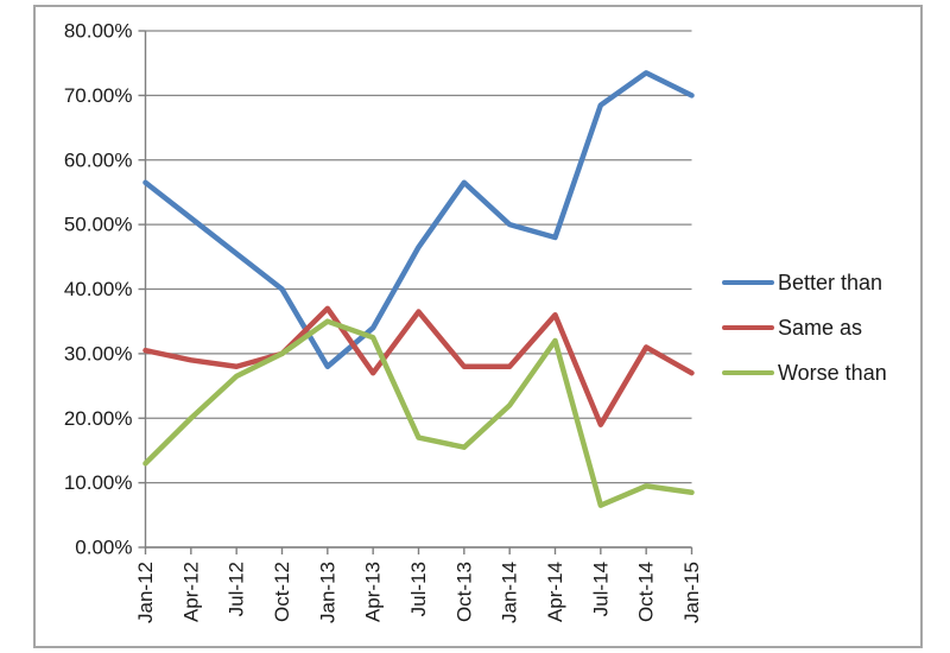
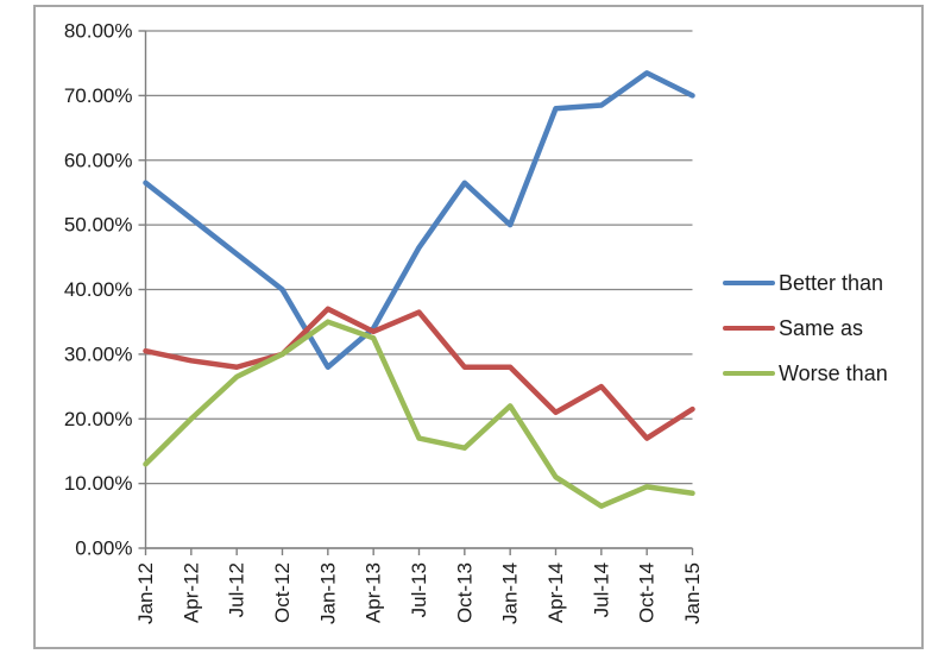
Same as/Apr-13: 27% -> 34%
Better than/Apr-14: 48% -> 68%
Same as/Apr-14: 36% -> 21%
Worse than/Apr-14: 32% -> 11%
Same as/Jul-14: 19% -> 25%
Same as/Oct-14: 31% -> 17%
Same as/Jan-15: 27% -> 22%
